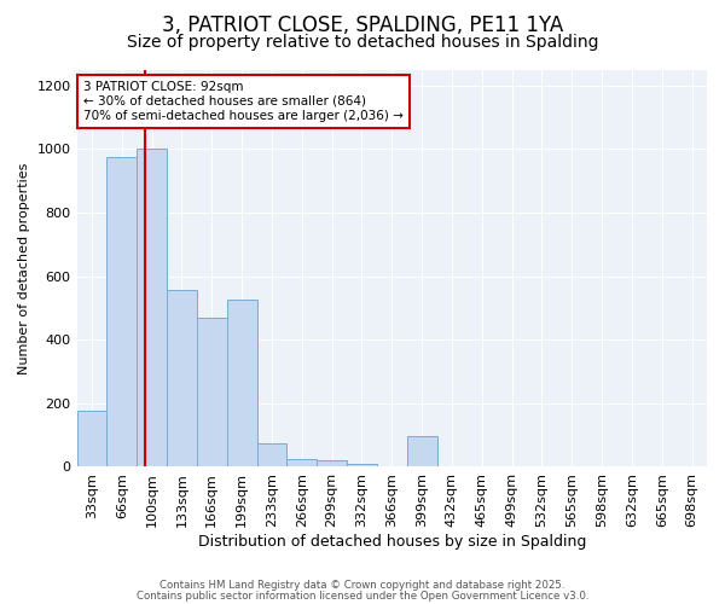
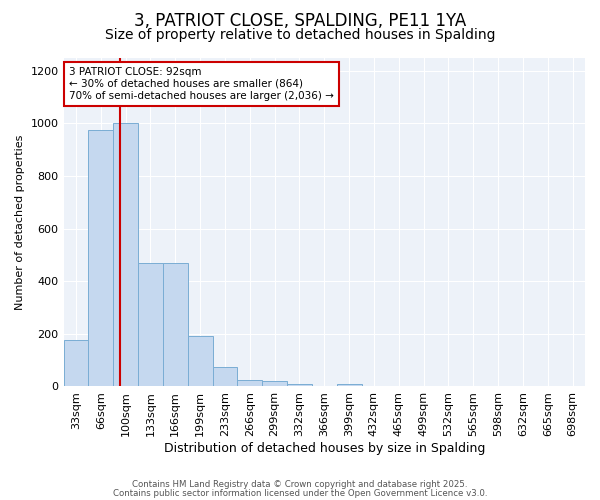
133sqm: 555 -> 470
199sqm: 525 -> 190
399sqm: 95 -> 10
